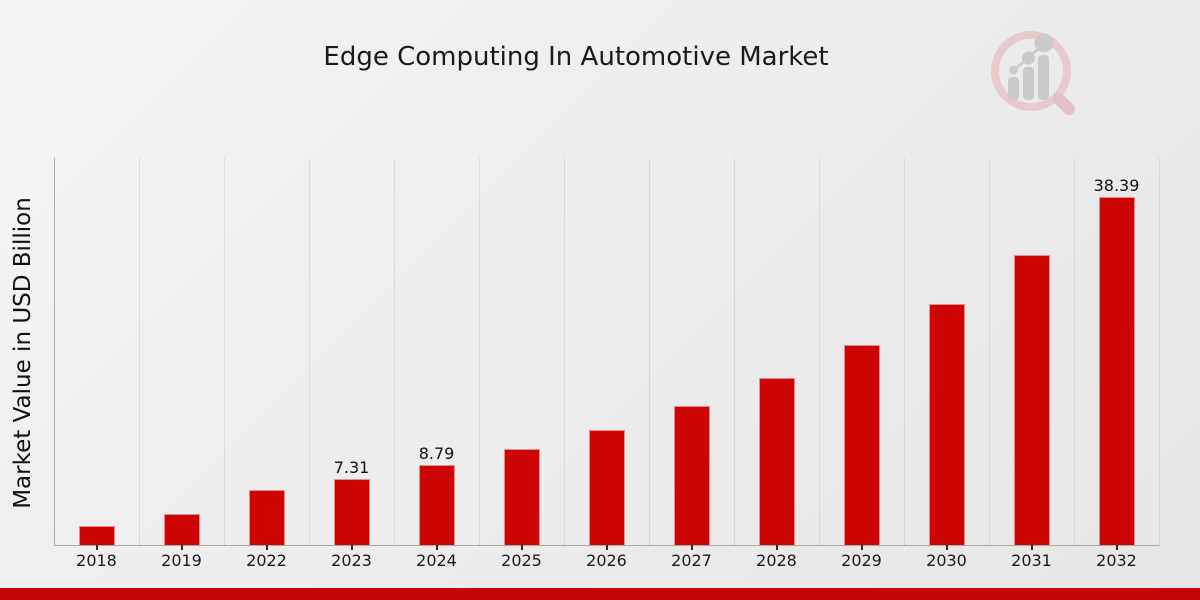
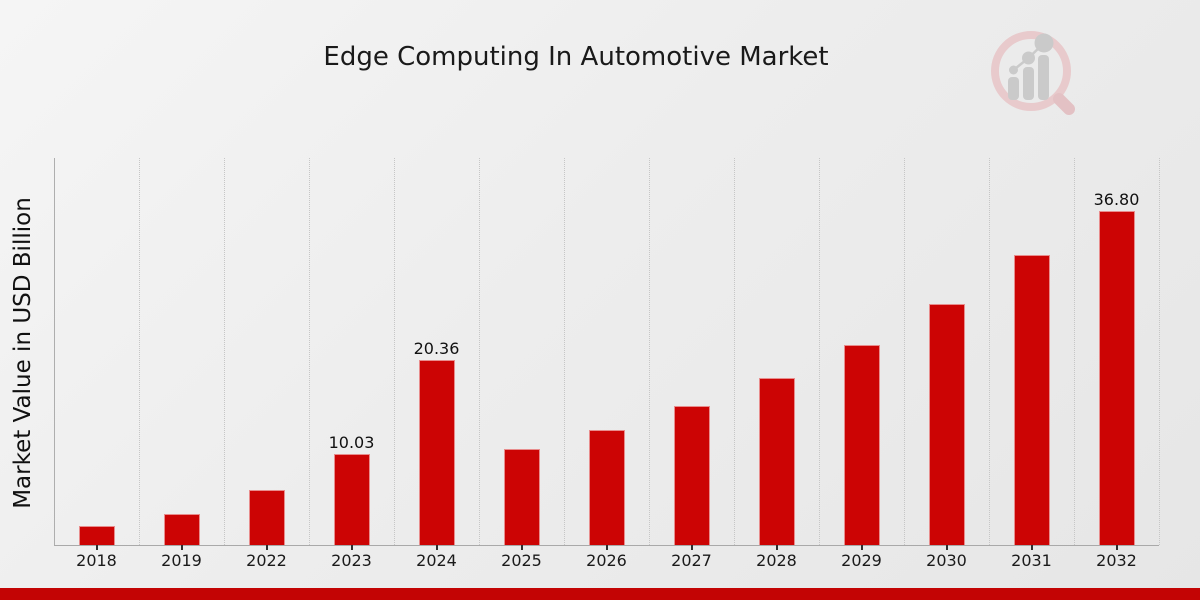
2023: 7.31 -> 10.03
2024: 8.79 -> 20.36
2032: 38.39 -> 36.80
